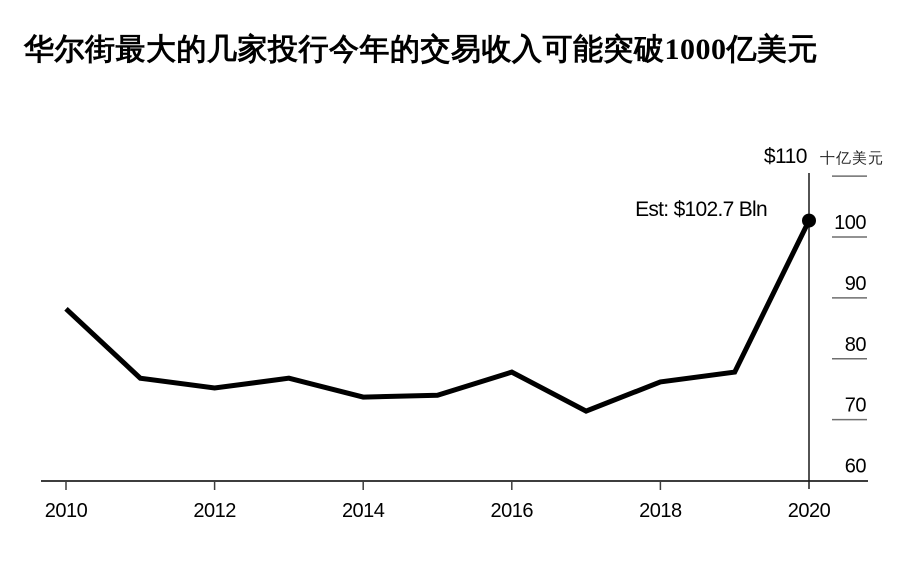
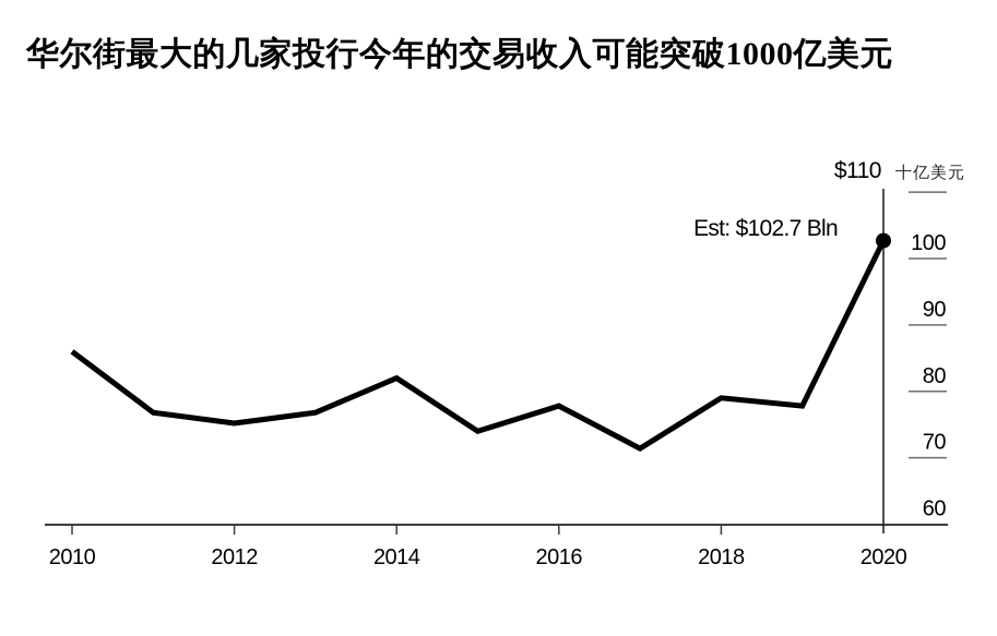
2010: 88 -> 86
2014: 74 -> 82
2018: 76 -> 79
